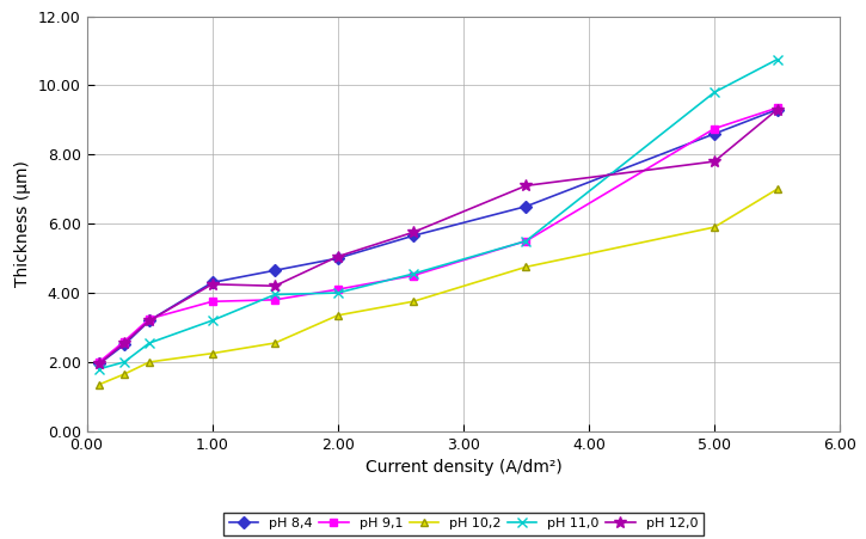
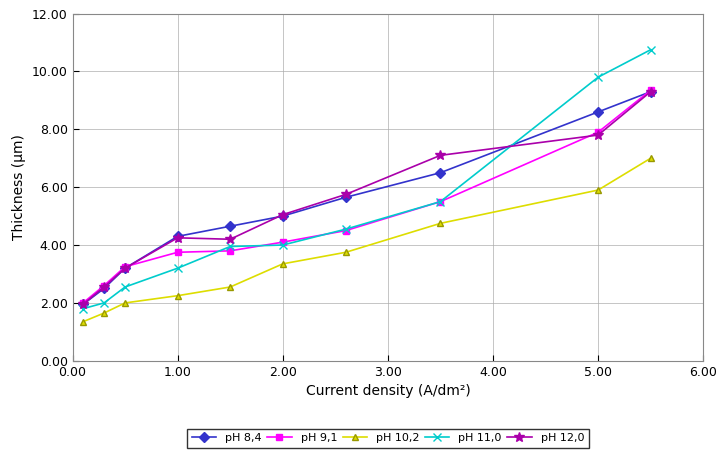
pH 9,1/5.00: 8.75 -> 7.90
